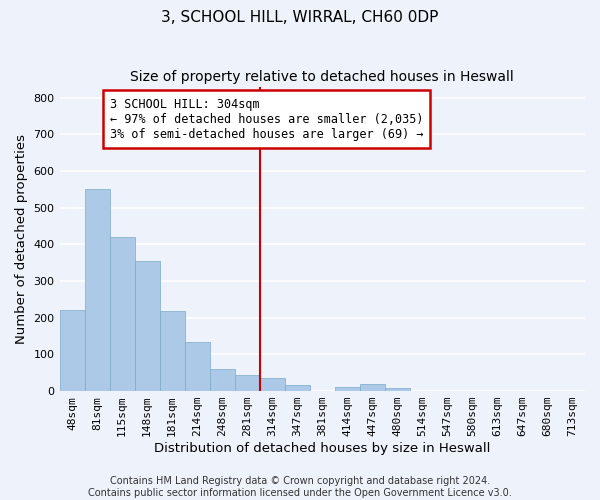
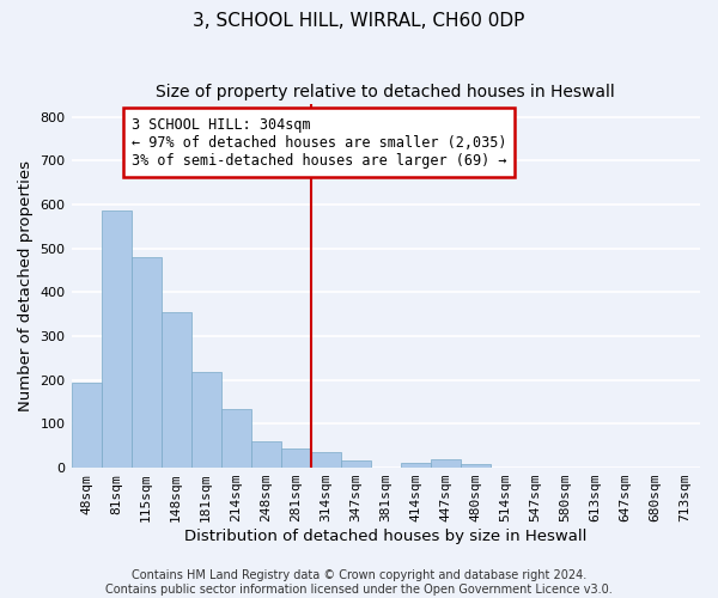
48sqm: 220 -> 193
81sqm: 550 -> 585
115sqm: 420 -> 480
